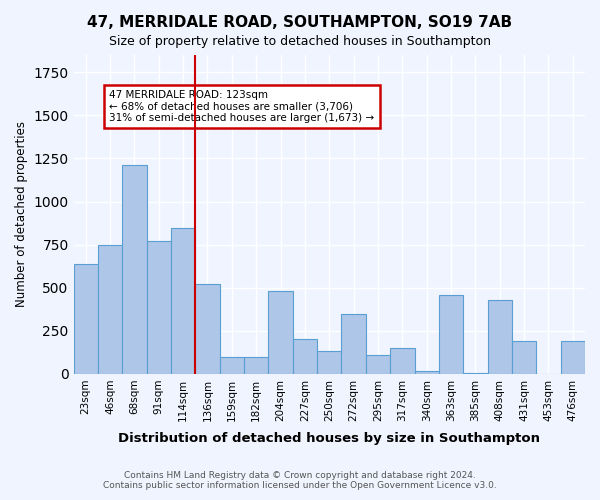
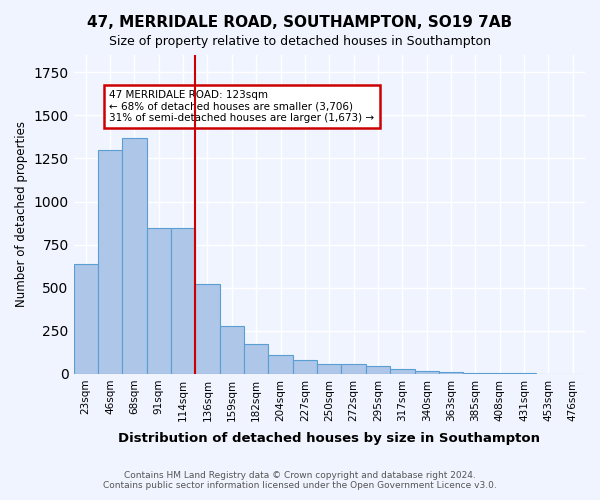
46sqm: 750 -> 1300
68sqm: 1210 -> 1370
91sqm: 770 -> 840
159sqm: 100 -> 280
182sqm: 100 -> 180
204sqm: 480 -> 110
227sqm: 200 -> 80
250sqm: 130 -> 60
272sqm: 350 -> 60
295sqm: 110 -> 40
317sqm: 150 -> 30
363sqm: 460 -> 10
408sqm: 430 -> 0
431sqm: 190 -> 0
476sqm: 190 -> 0
